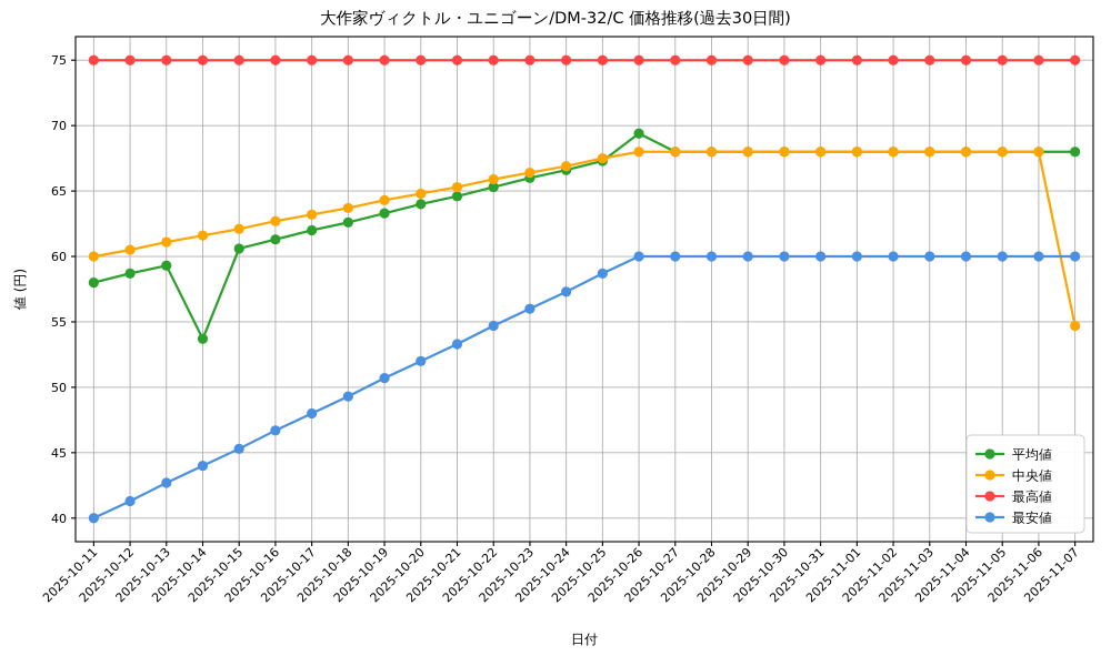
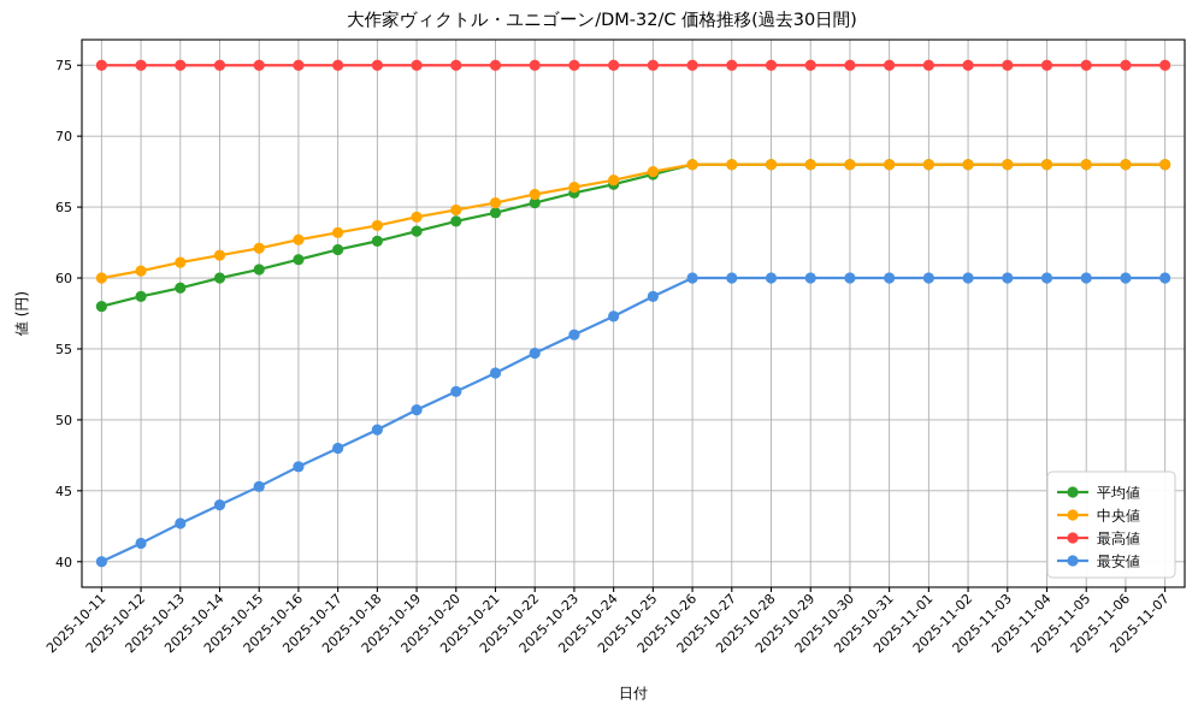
平均値/2025-10-14: 53.7 -> 60.0
平均値/2025-10-26: 69.4 -> 68.0
中央値/2025-11-07: 54.7 -> 68.0
